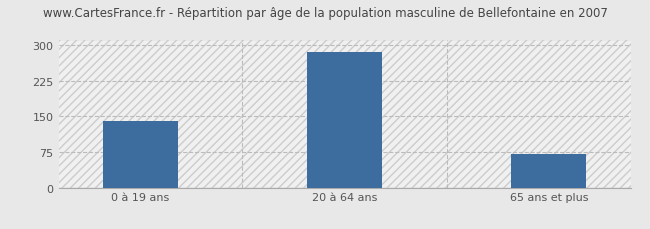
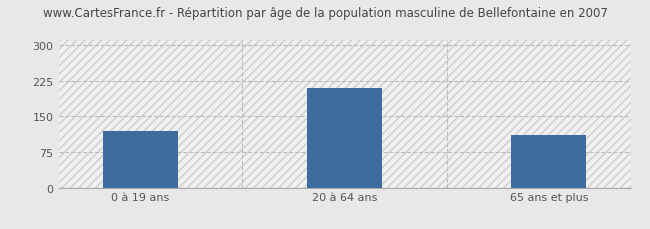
0 à 19 ans: 141 -> 120
20 à 64 ans: 285 -> 210
65 ans et plus: 70 -> 110
